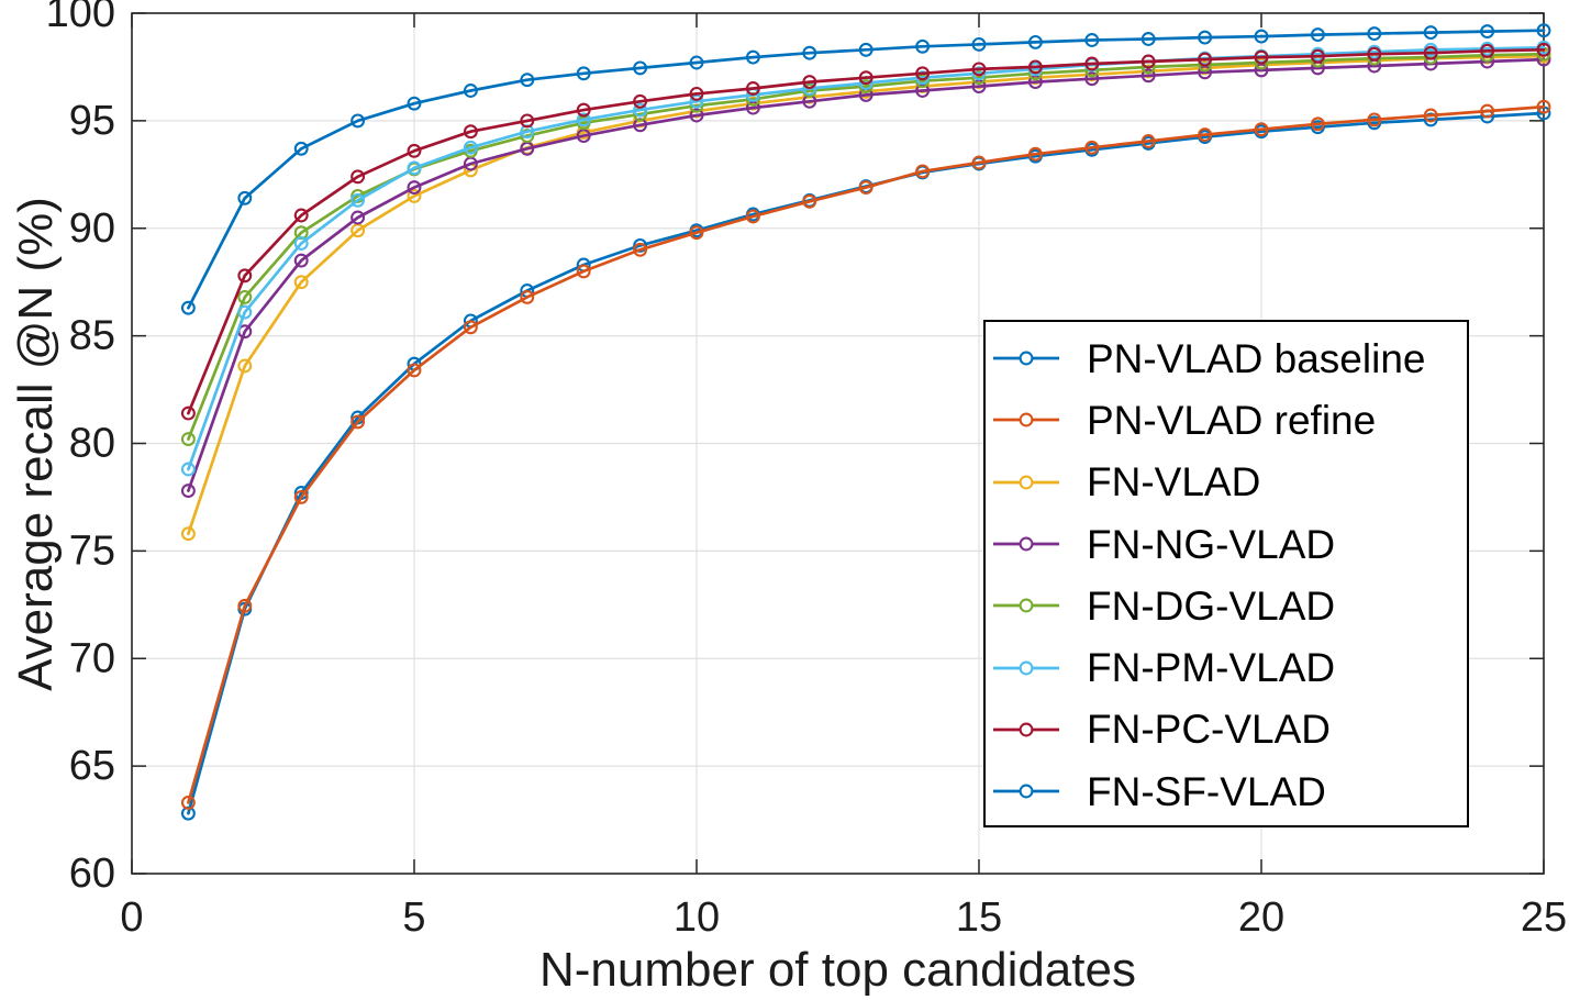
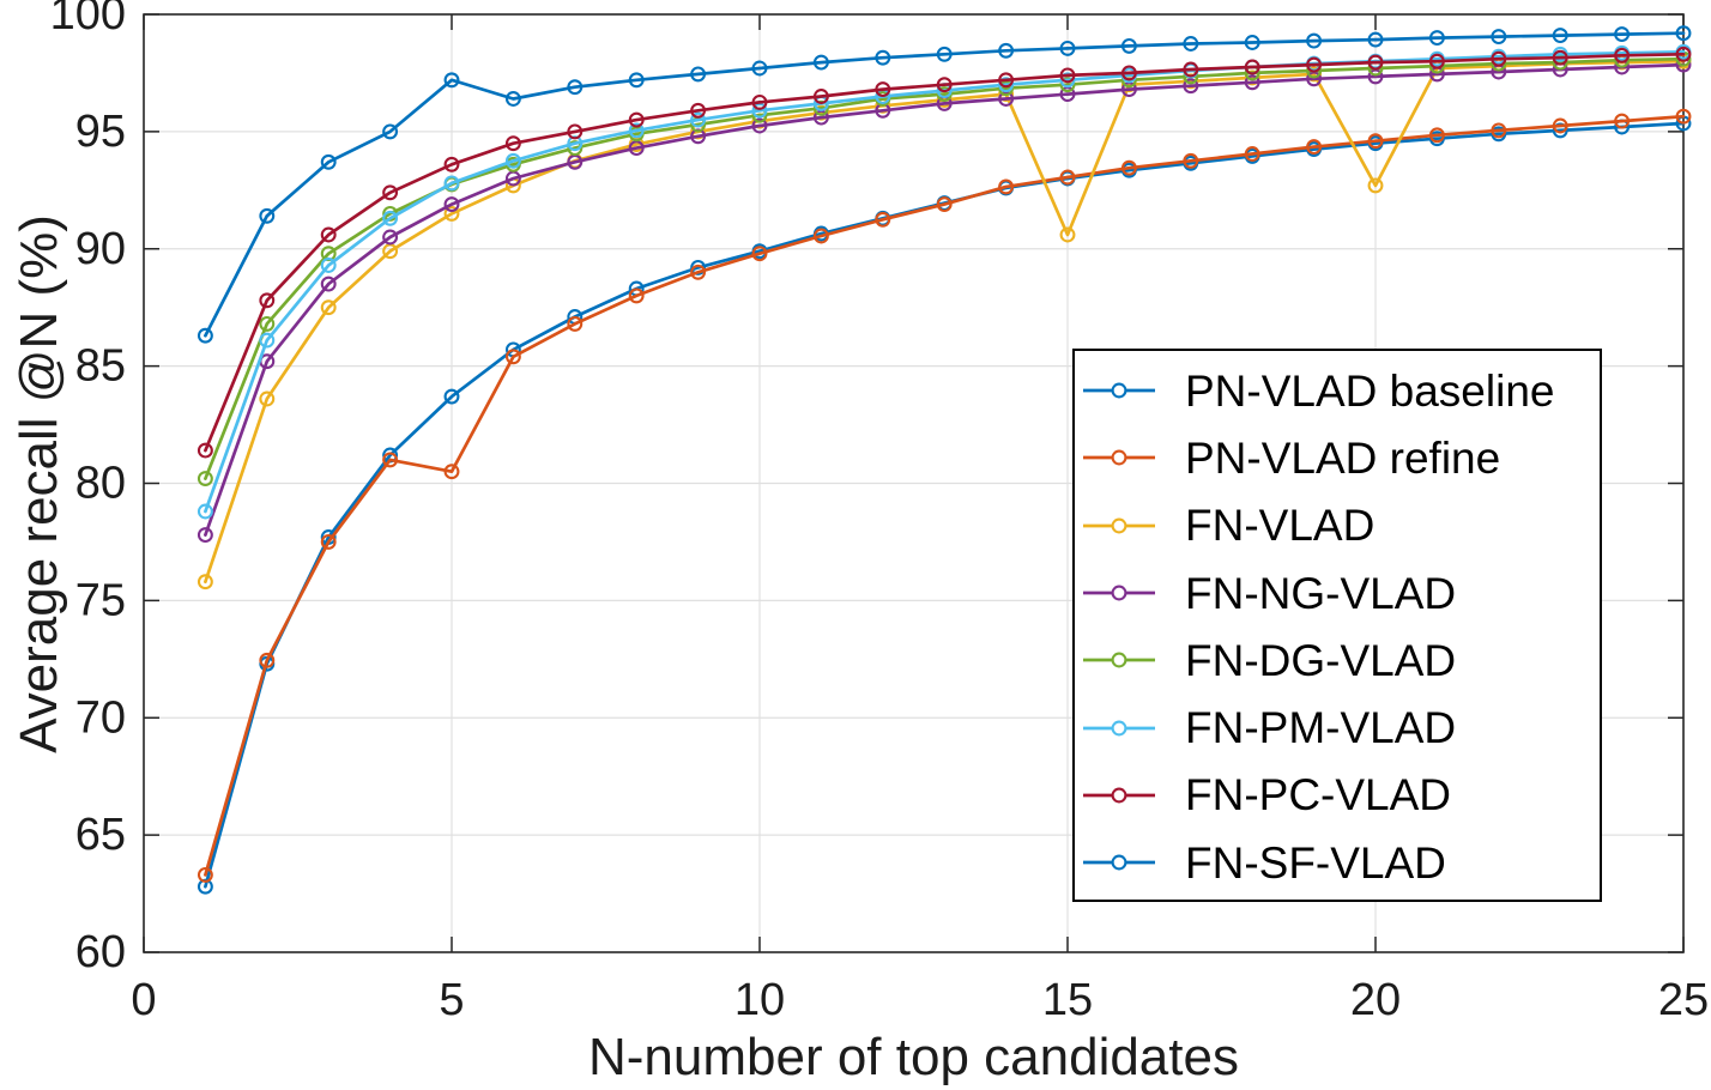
PN-VLAD refine/5: 83.4 -> 80.5
FN-SF-VLAD/5: 95.8 -> 97.2
FN-VLAD/15: 96.8 -> 90.6
FN-VLAD/20: 97.6 -> 92.7
